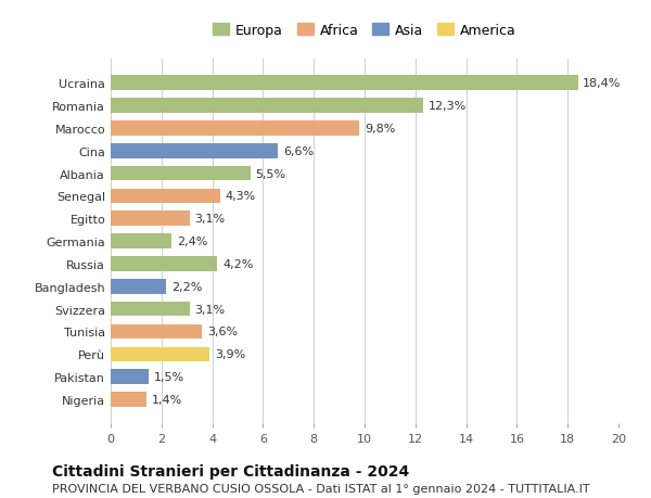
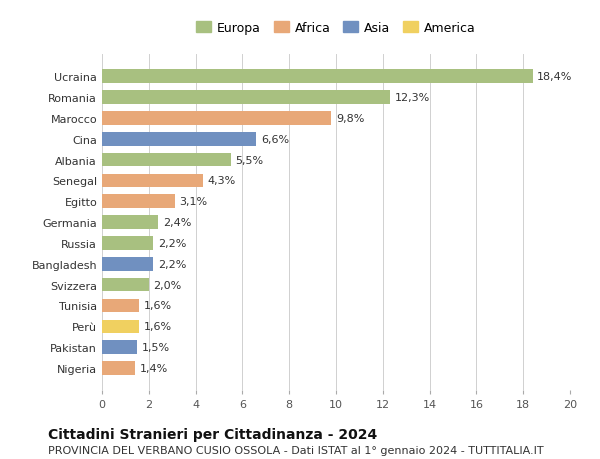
Russia: 4,2% -> 2,2%
Svizzera: 3,1% -> 2,0%
Tunisia: 3,6% -> 1,6%
Perù: 3,9% -> 1,6%
